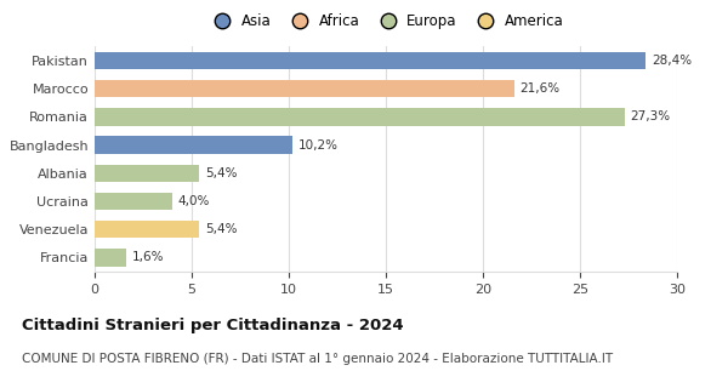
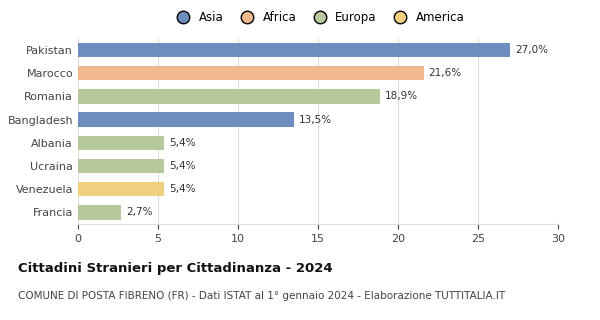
Pakistan: 28,4% -> 27,0%
Romania: 27,3% -> 18,9%
Bangladesh: 10,2% -> 13,5%
Ucraina: 4,0% -> 5,4%
Francia: 1,6% -> 2,7%
